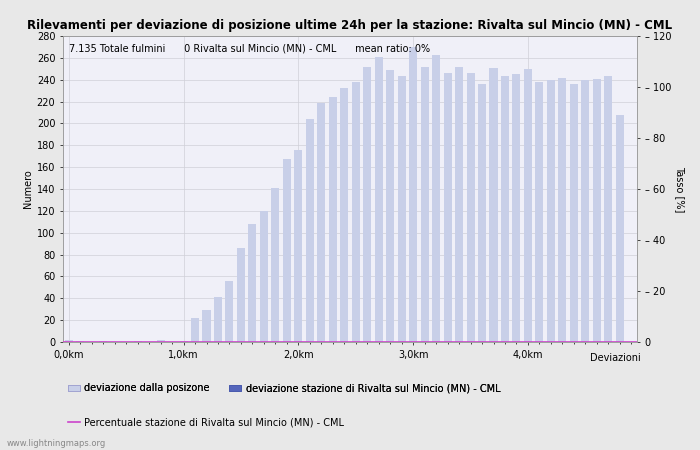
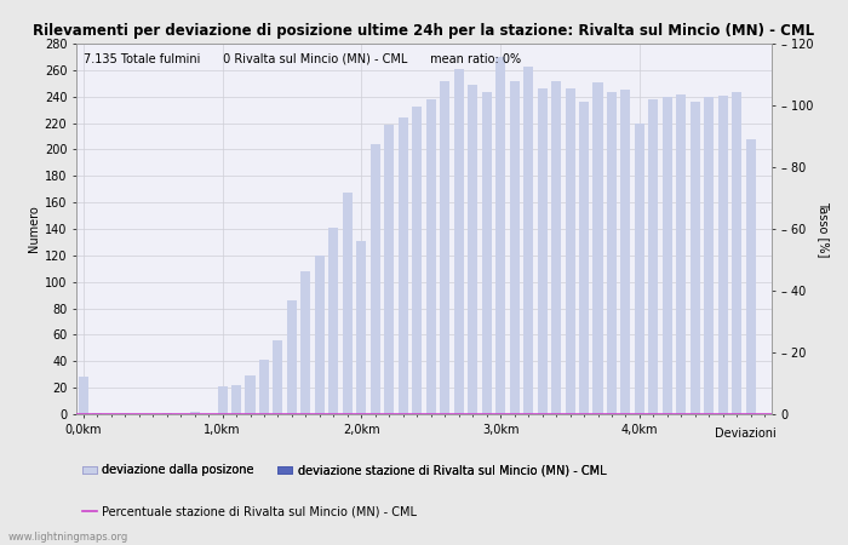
0,0km: 2 -> 28
1,0km: 1 -> 21
2,0km: 176 -> 131
4,0km: 250 -> 220
